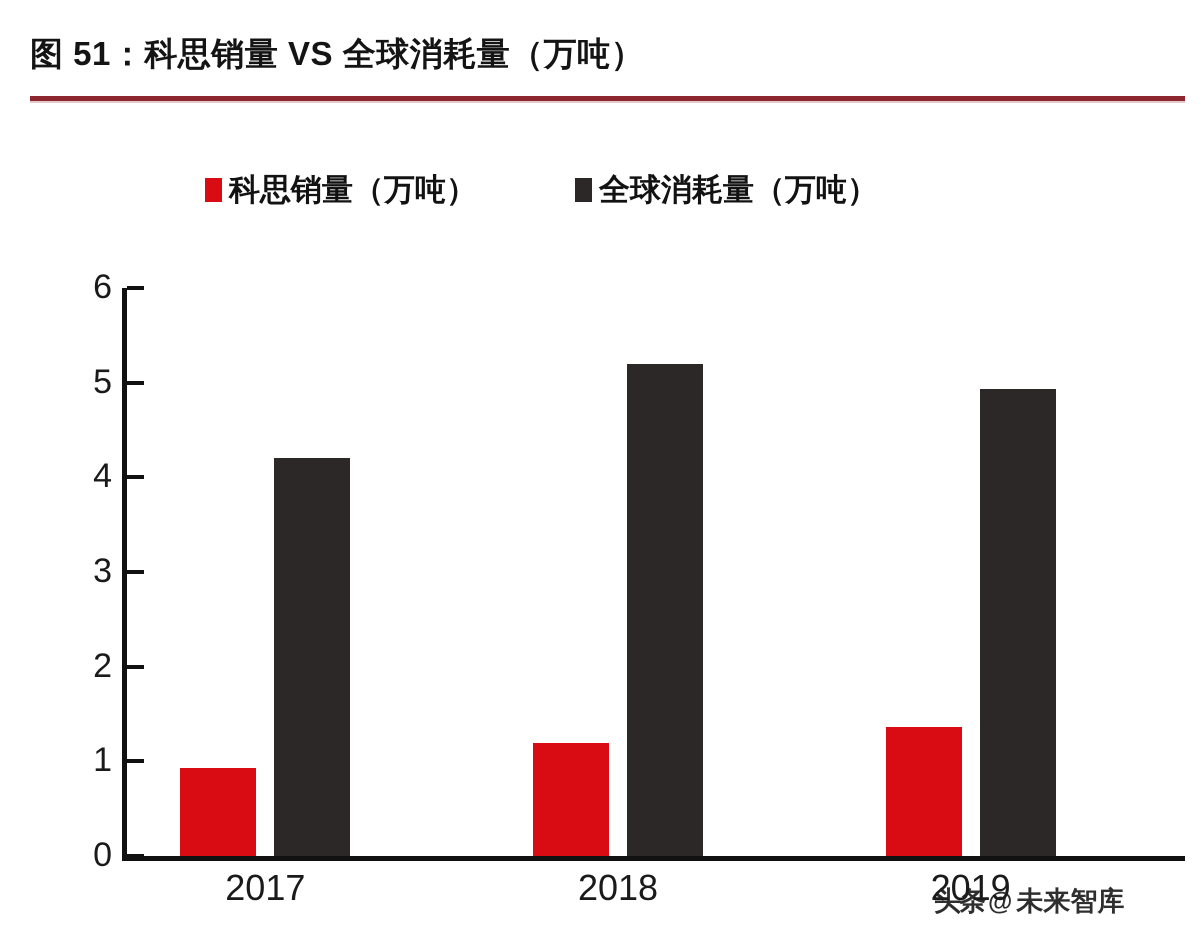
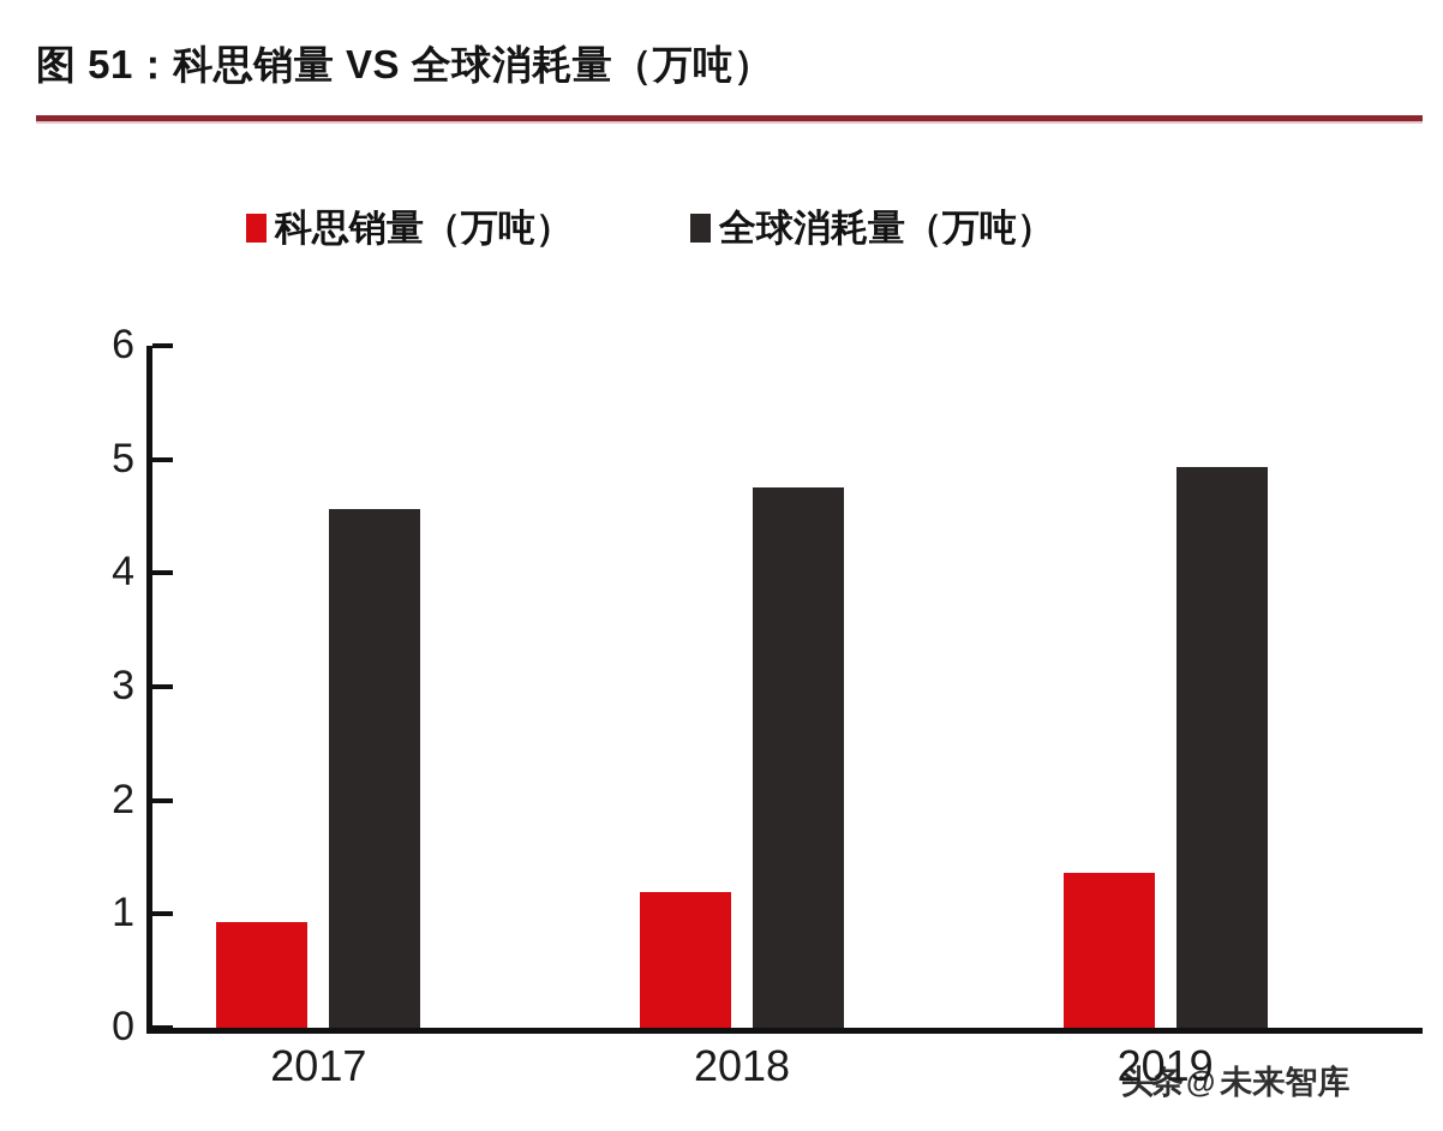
全球消耗量（万吨）/2017: 4.2 -> 4.6
全球消耗量（万吨）/2018: 5.2 -> 4.8
